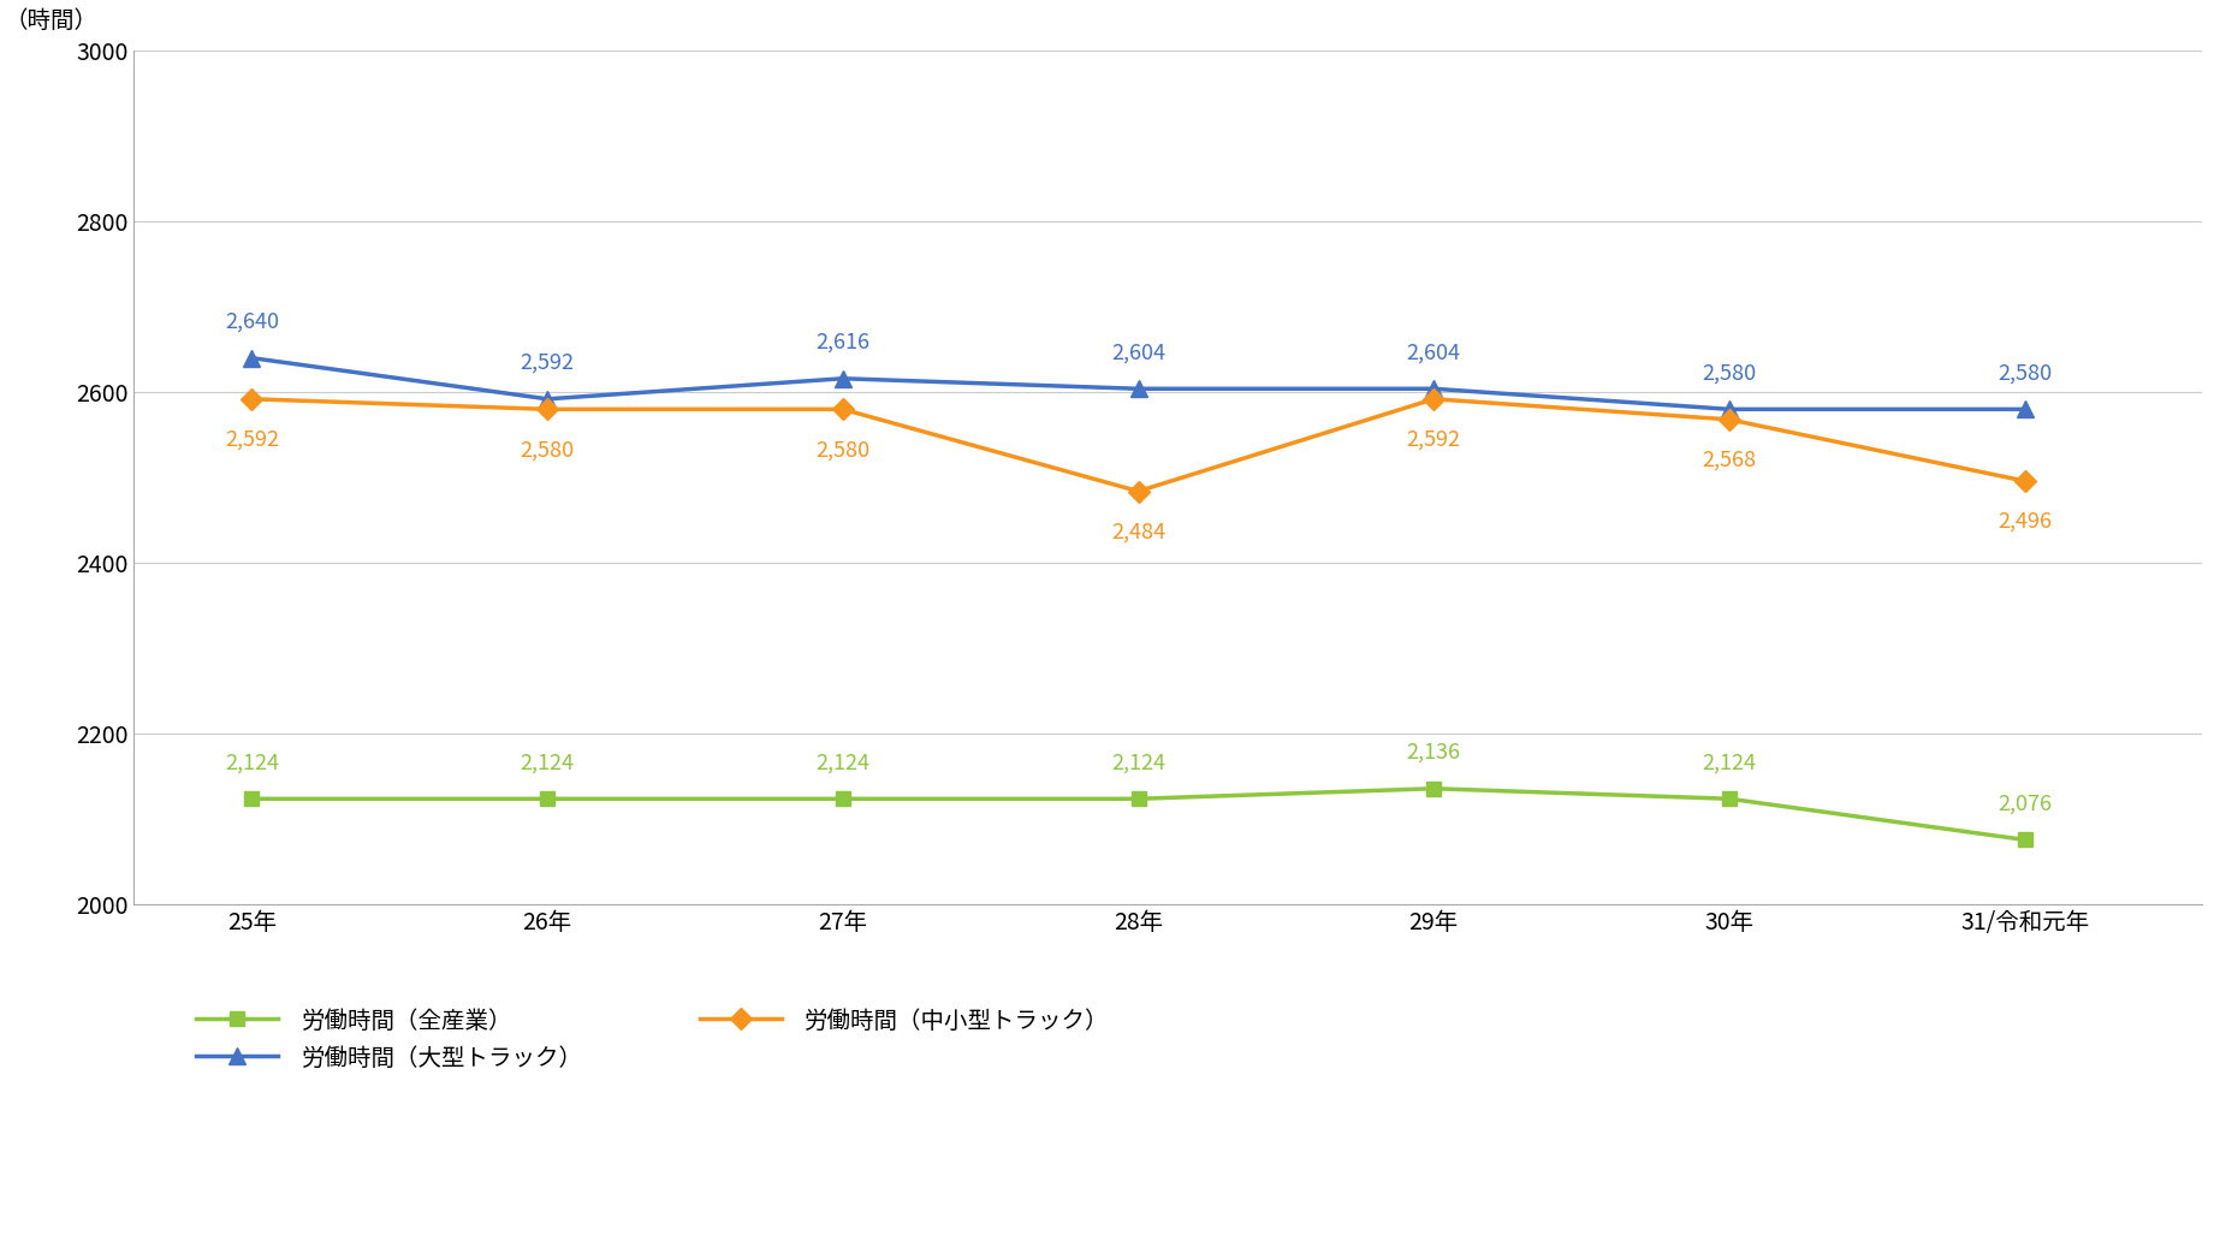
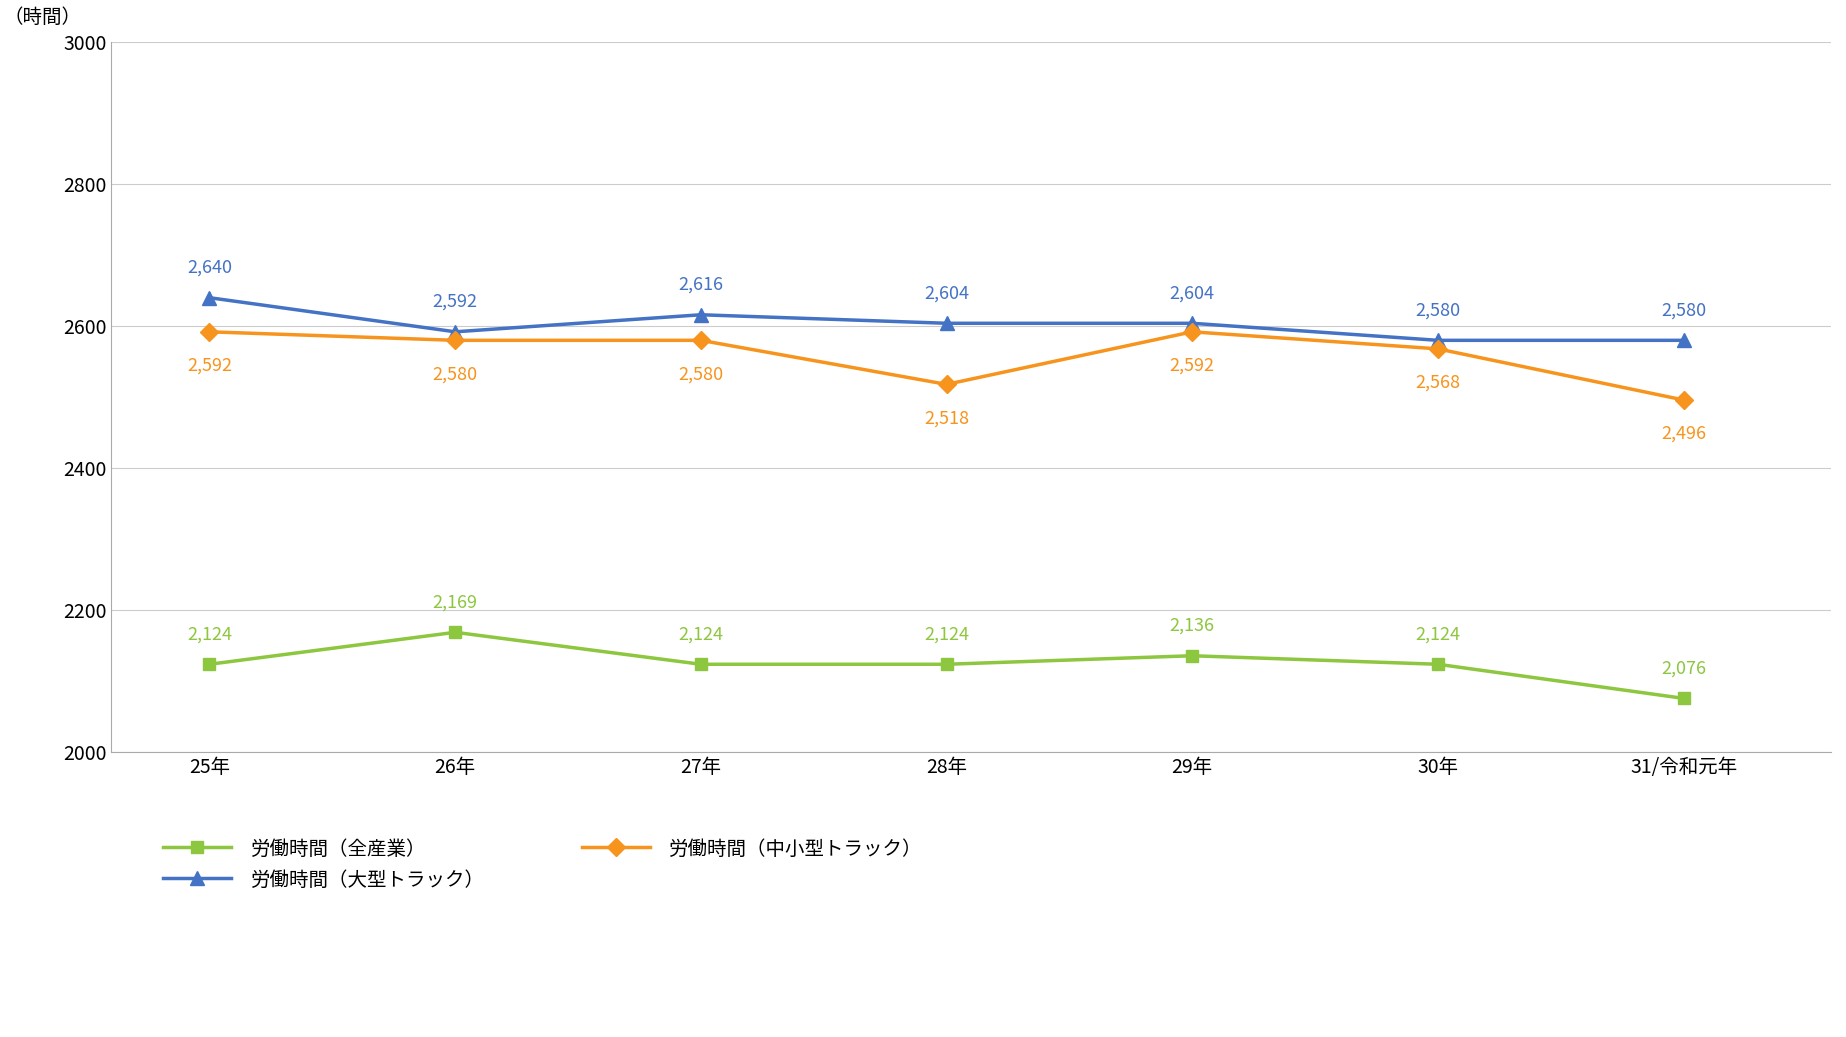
労働時間（全産業）/26年: 2,124 -> 2,169
労働時間（中小型トラック）/28年: 2,484 -> 2,518
